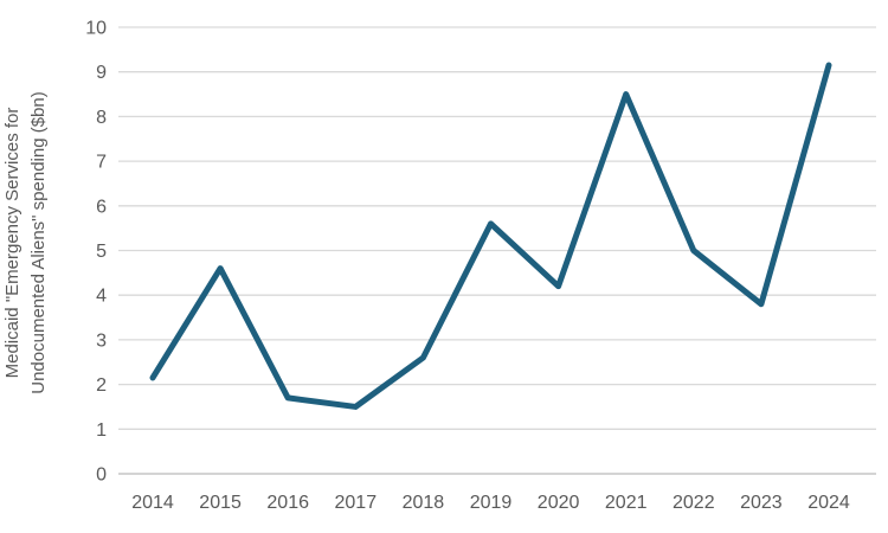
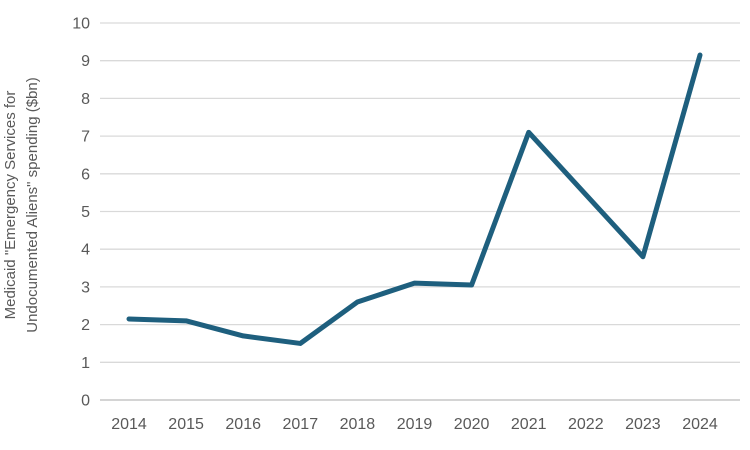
2015: 4.6 -> 2.1
2019: 5.6 -> 3.1
2020: 4.2 -> 3.0
2021: 8.5 -> 7.1
2022: 5.0 -> 5.5
